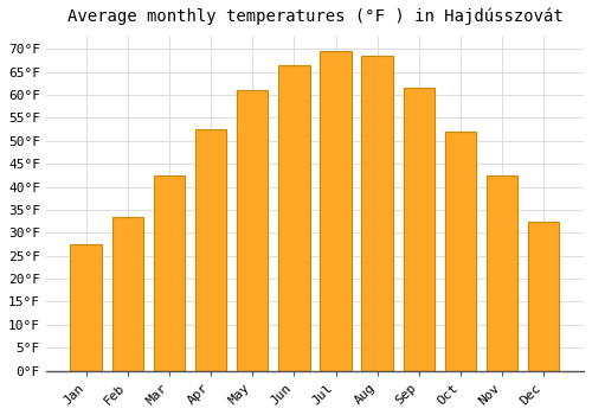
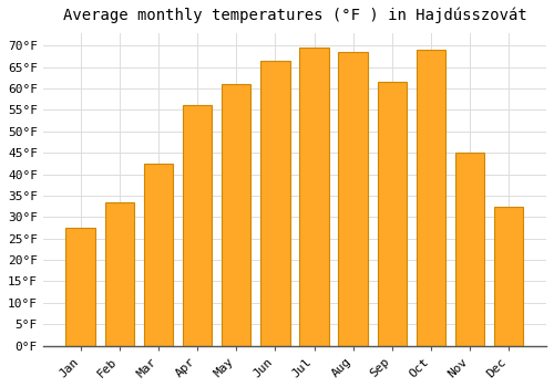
Apr: 52.5°F -> 56.0°F
Oct: 52.0°F -> 69.0°F
Nov: 42.5°F -> 45.0°F
